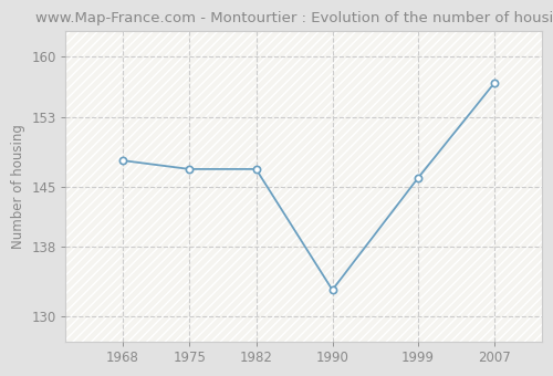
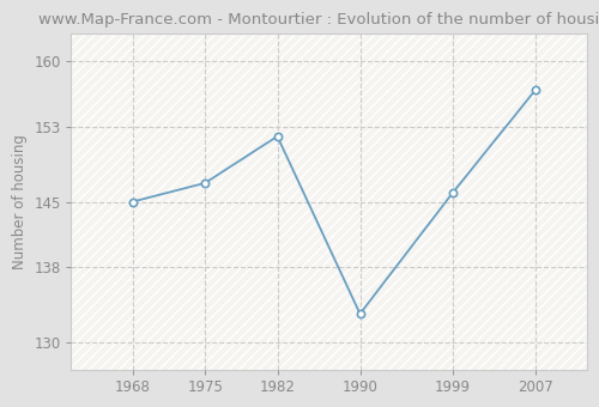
1968: 148 -> 145
1982: 147 -> 152
